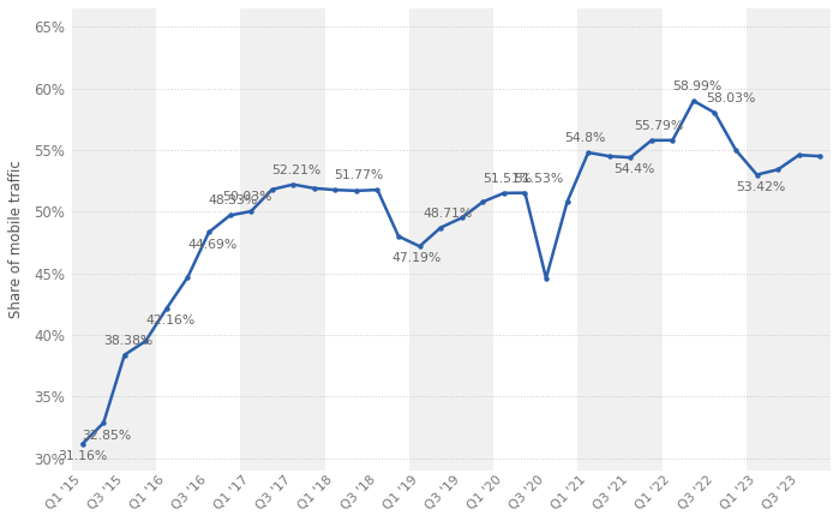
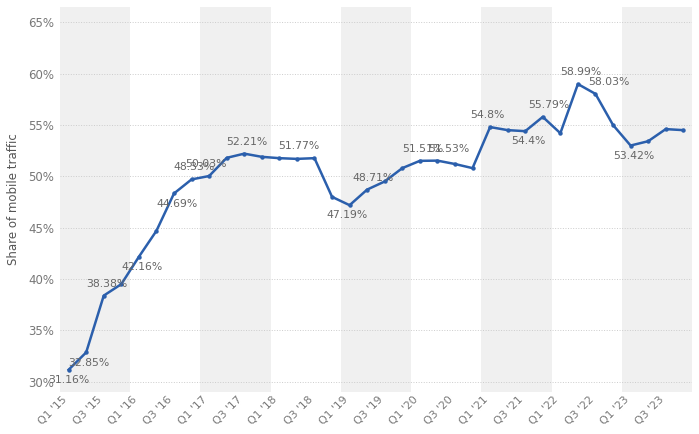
Q3 '20: 44.6% -> 51.2%
Q1 '22: 55.8% -> 54.2%
